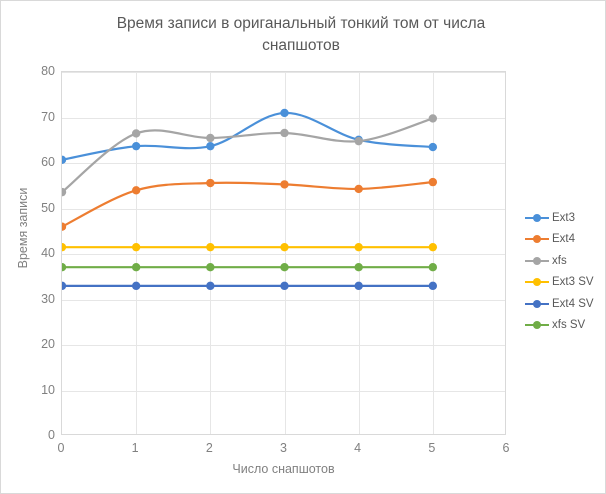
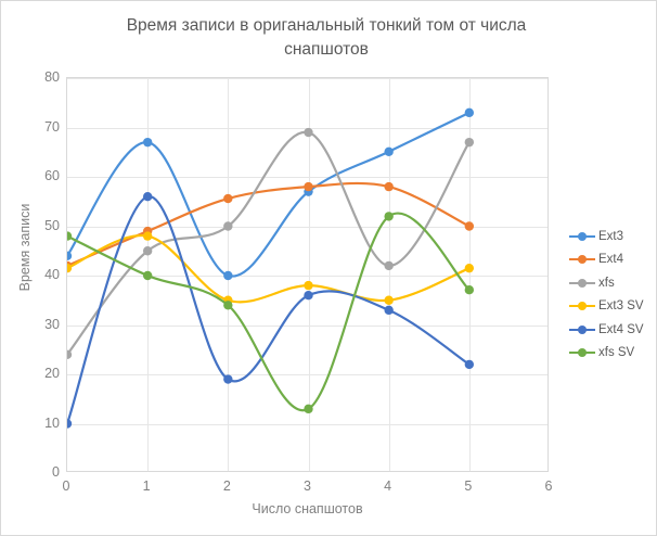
Ext3/0: 61 -> 44
Ext4/0: 46 -> 42
xfs/0: 54 -> 24
Ext4 SV/0: 33 -> 10
xfs SV/0: 37 -> 48
Ext3/1: 64 -> 67
Ext4/1: 54 -> 49
xfs/1: 66 -> 45
Ext3 SV/1: 42 -> 48
Ext4 SV/1: 33 -> 56
xfs SV/1: 37 -> 40
Ext3/2: 64 -> 40
xfs/2: 66 -> 50
Ext3 SV/2: 42 -> 35
Ext4 SV/2: 33 -> 19
xfs SV/2: 37 -> 34
Ext3/3: 71 -> 57
Ext4/3: 55 -> 58
xfs/3: 67 -> 69
Ext3 SV/3: 42 -> 38
Ext4 SV/3: 33 -> 36
xfs SV/3: 37 -> 13
Ext4/4: 54 -> 58
xfs/4: 65 -> 42
Ext3 SV/4: 42 -> 35
xfs SV/4: 37 -> 52
Ext3/5: 64 -> 73
Ext4/5: 56 -> 50
xfs/5: 70 -> 67
Ext4 SV/5: 33 -> 22
